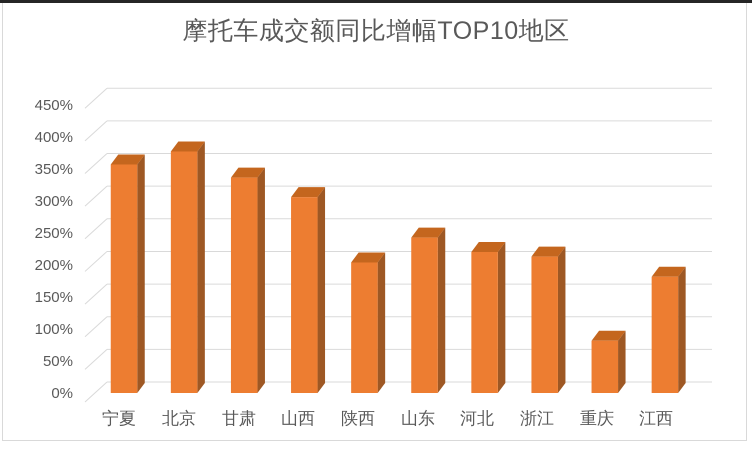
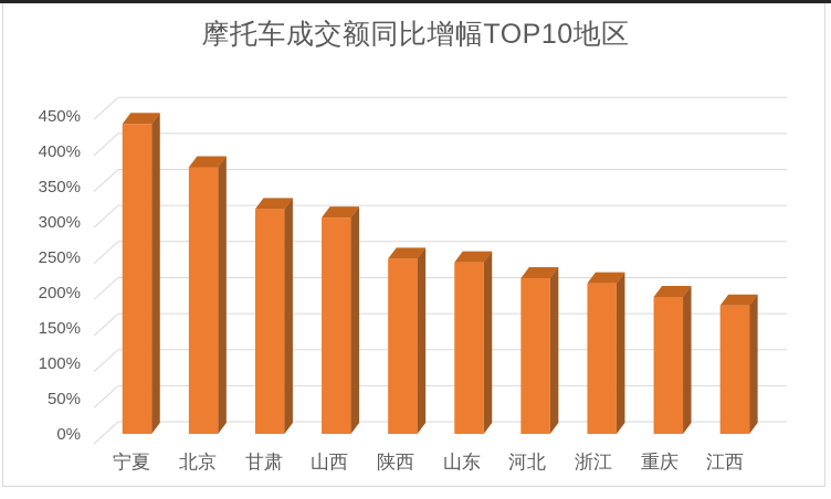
宁夏: 350% -> 430%
甘肃: 330% -> 310%
陕西: 200% -> 240%
重庆: 80% -> 190%
